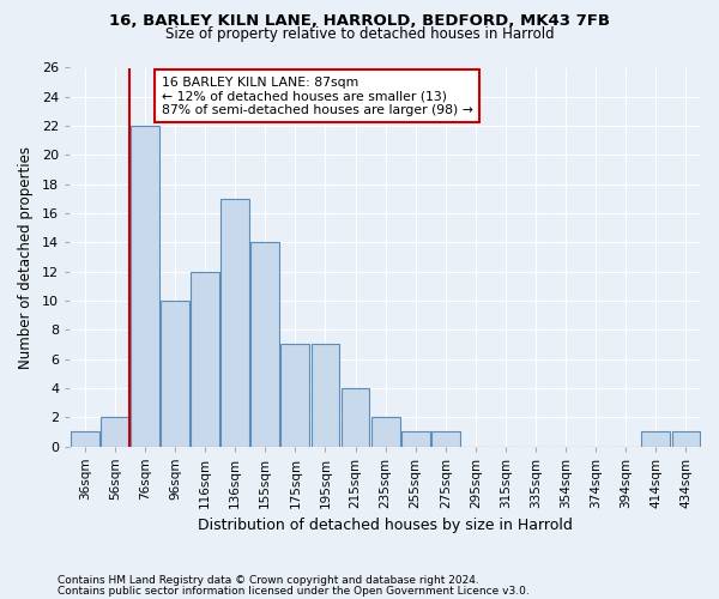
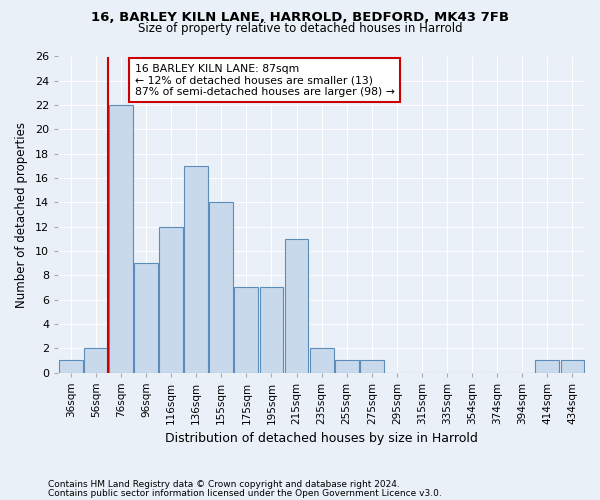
96sqm: 10 -> 9
215sqm: 4 -> 11
